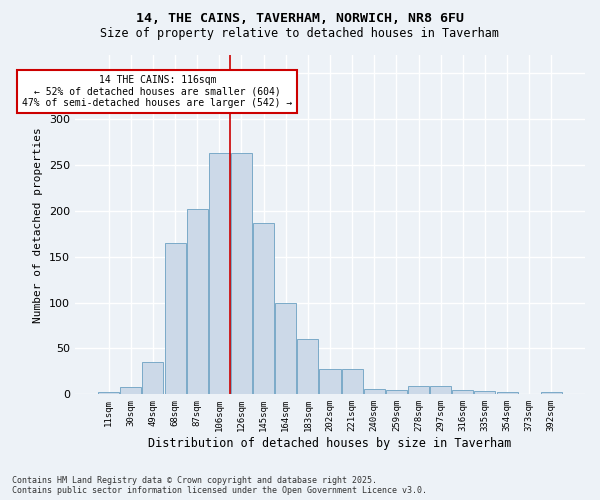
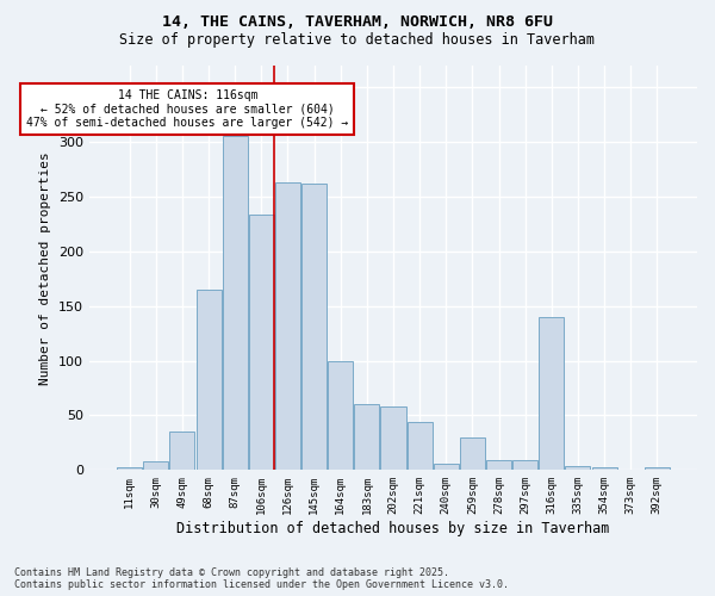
87sqm: 202 -> 306
106sqm: 263 -> 234
145sqm: 187 -> 262
202sqm: 28 -> 58
221sqm: 28 -> 44
259sqm: 5 -> 30
316sqm: 5 -> 140
